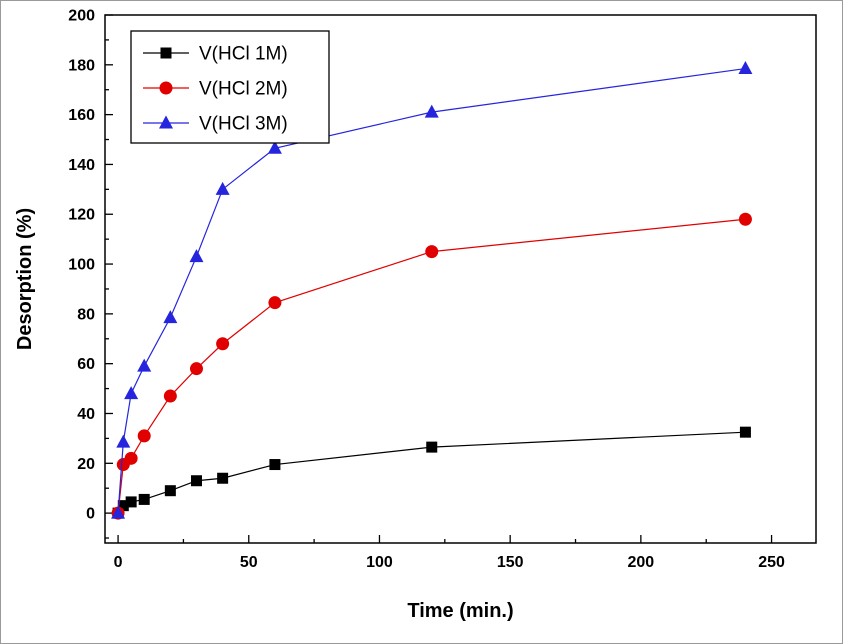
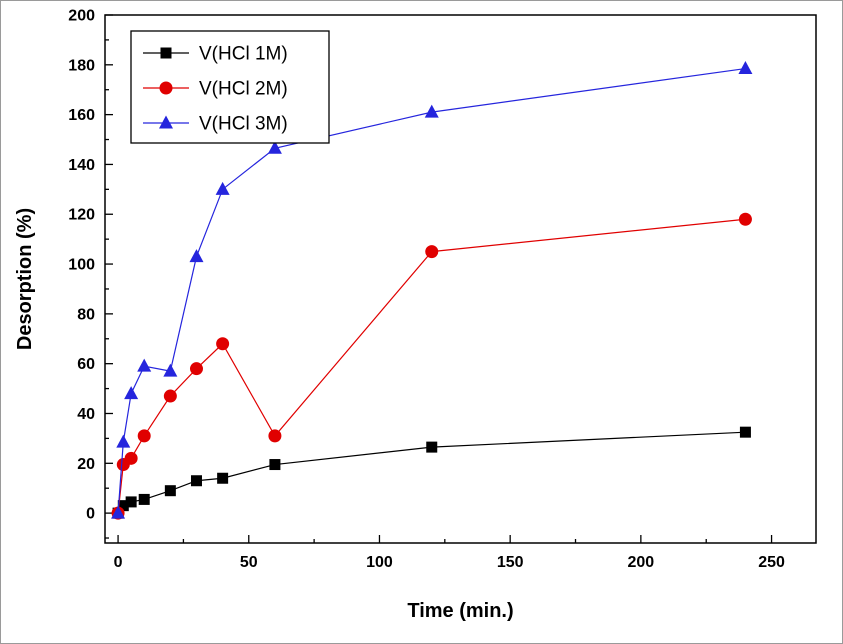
V(HCl 3M)/20: 78 -> 57
V(HCl 2M)/60: 84 -> 31
